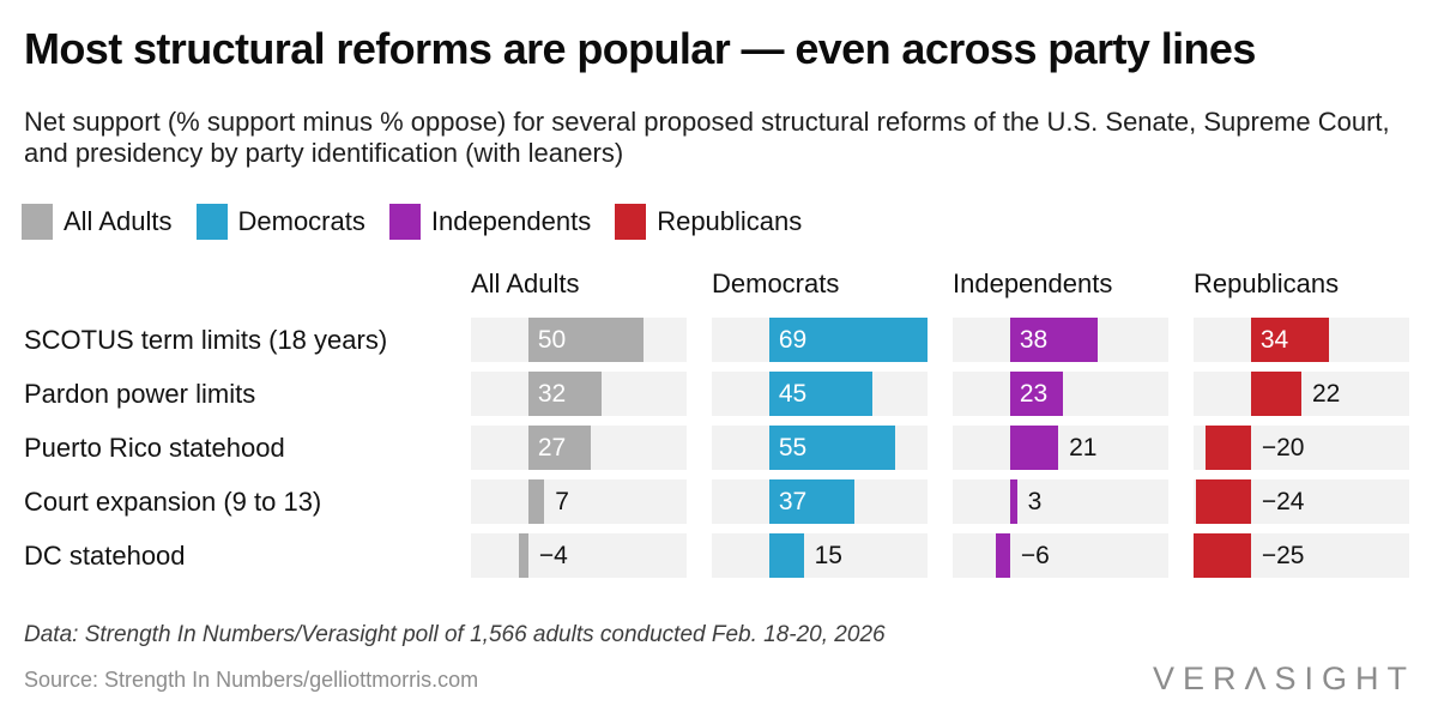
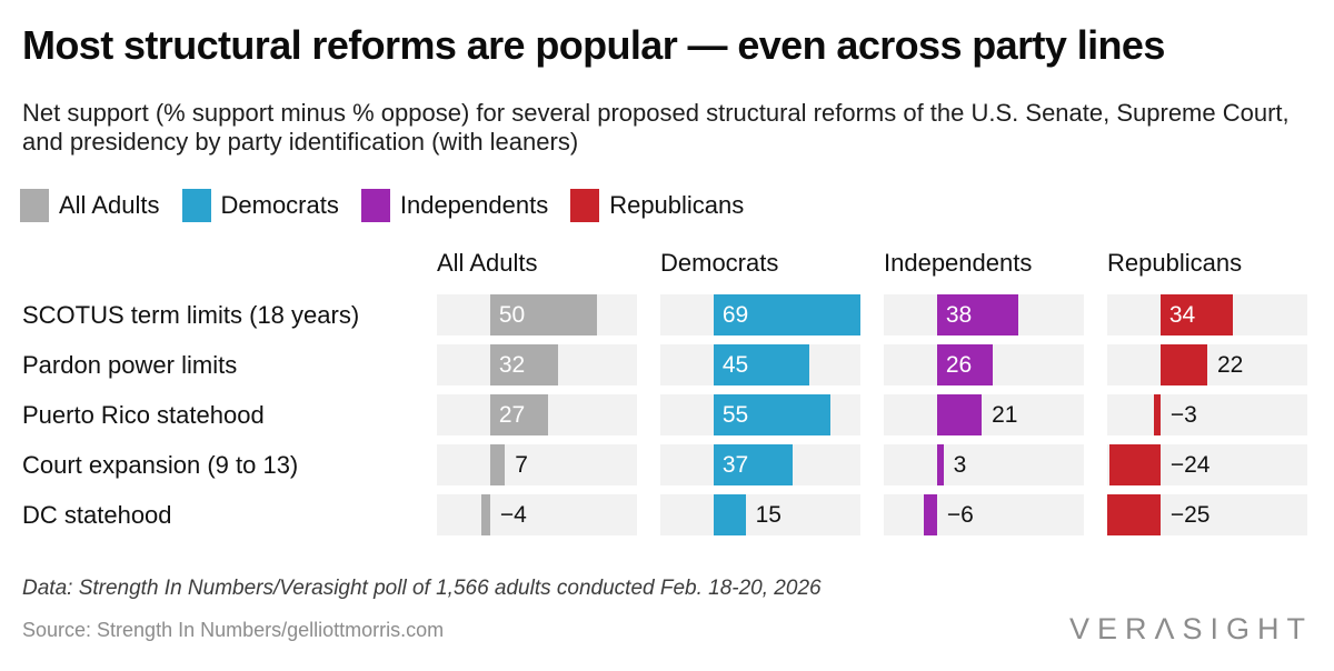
Independents/Pardon power limits: 23 -> 26
Republicans/Puerto Rico statehood: −20 -> −3
